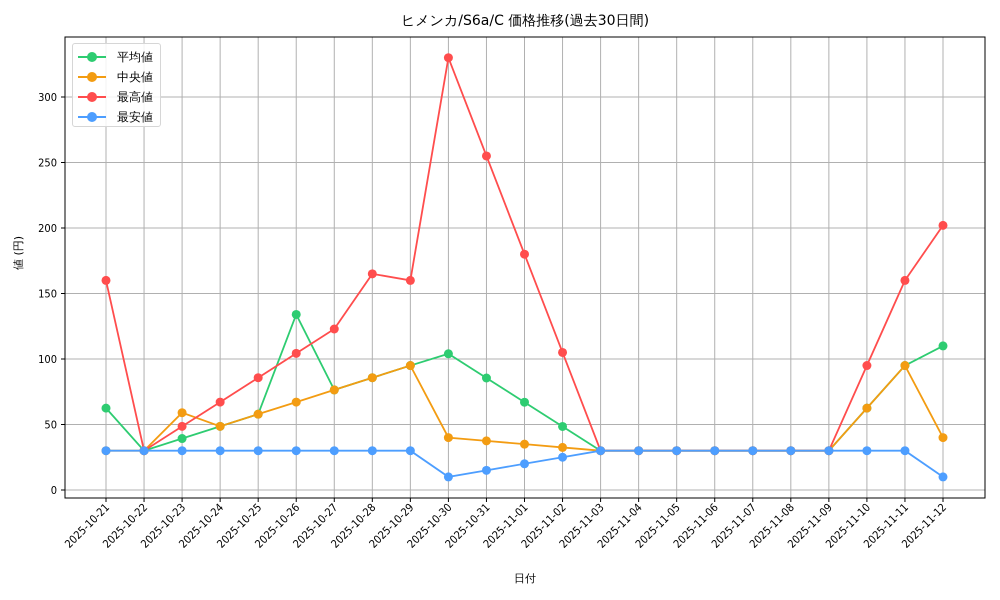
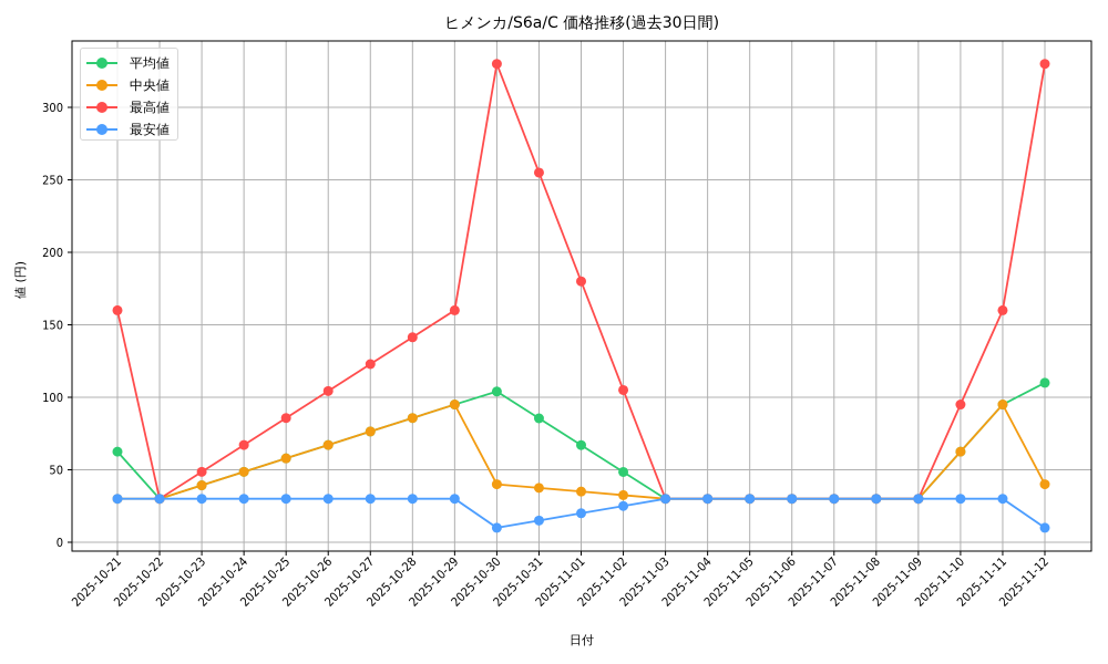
中央値/2025-10-23: 59 -> 39
平均値/2025-10-26: 134 -> 67
最高値/2025-10-28: 165 -> 141
最高値/2025-11-12: 202 -> 330
